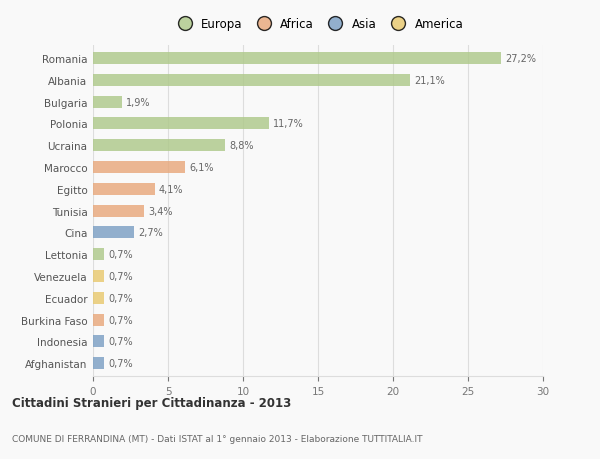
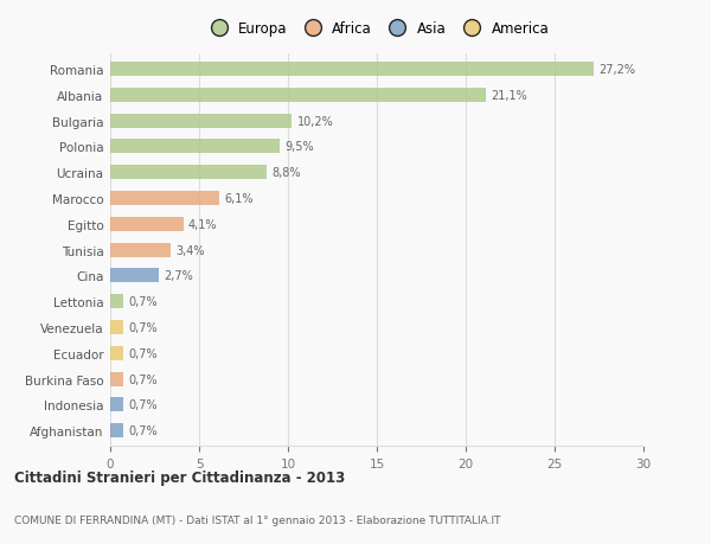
Bulgaria: 1,9% -> 10,2%
Polonia: 11,7% -> 9,5%
